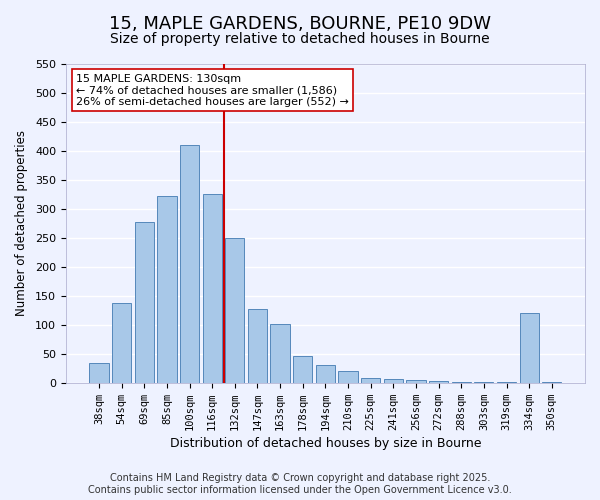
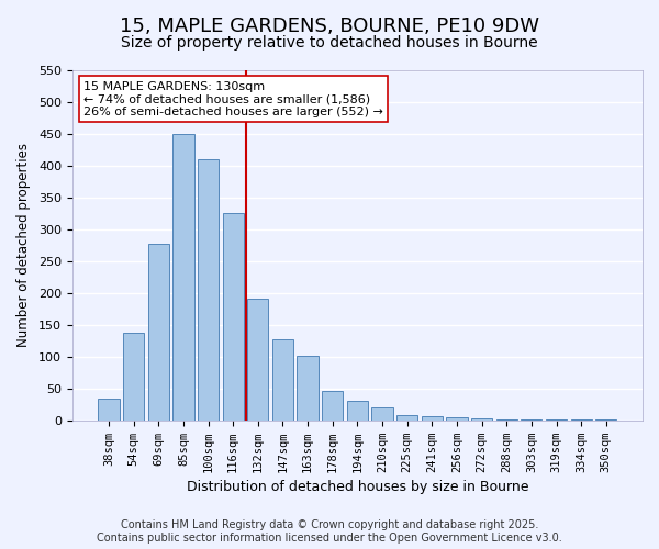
85sqm: 322 -> 450
132sqm: 250 -> 192
334sqm: 120 -> 1
